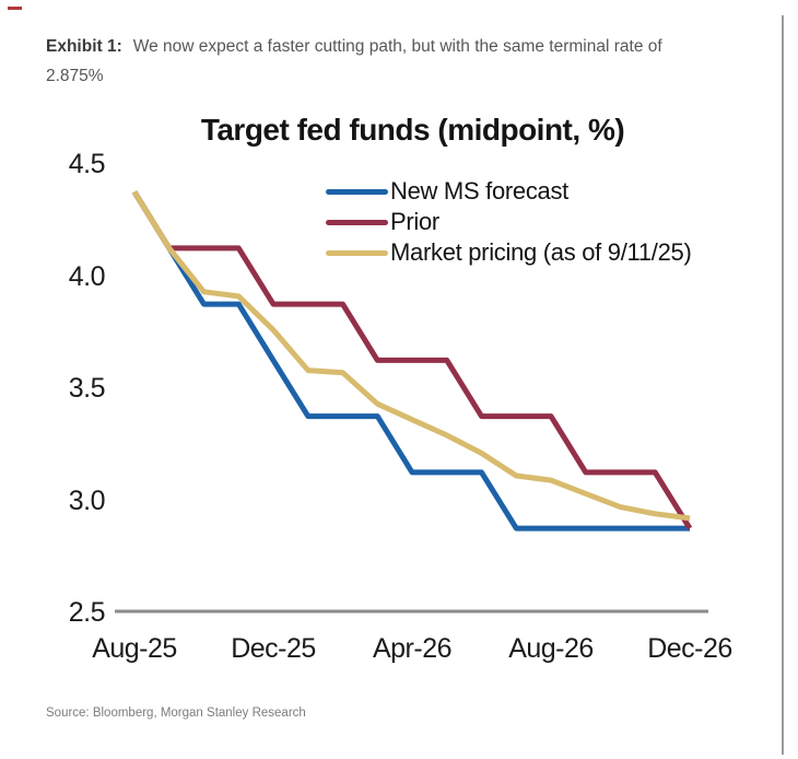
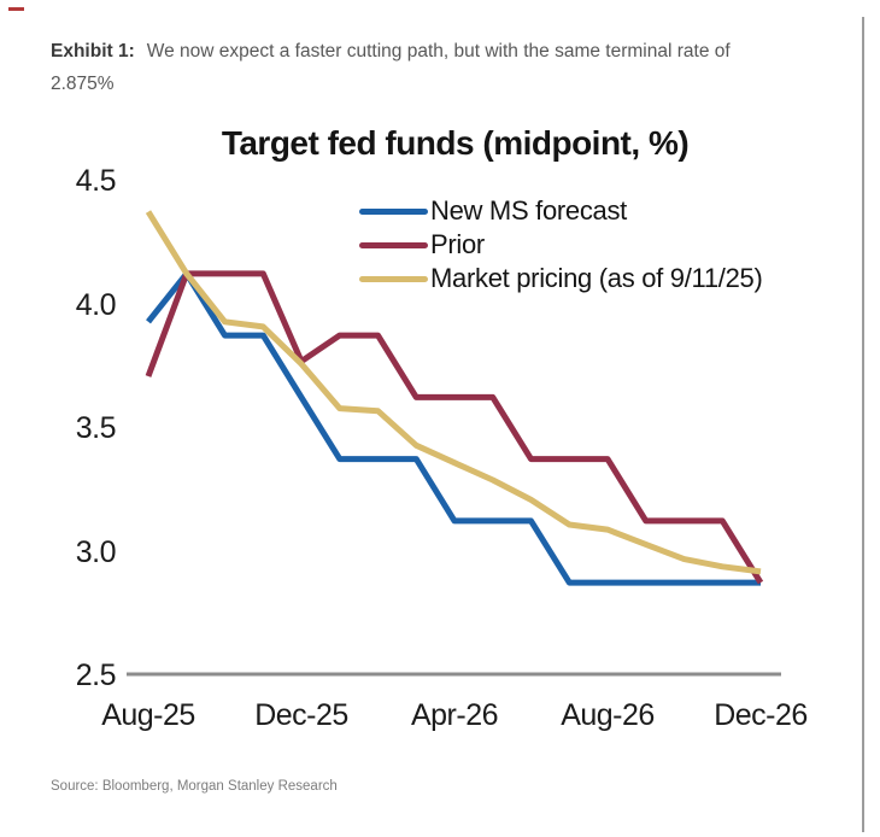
New MS forecast/Aug-25: 4.38 -> 3.93
Prior/Aug-25: 4.38 -> 3.71
Prior/Dec-25: 3.88 -> 3.77
